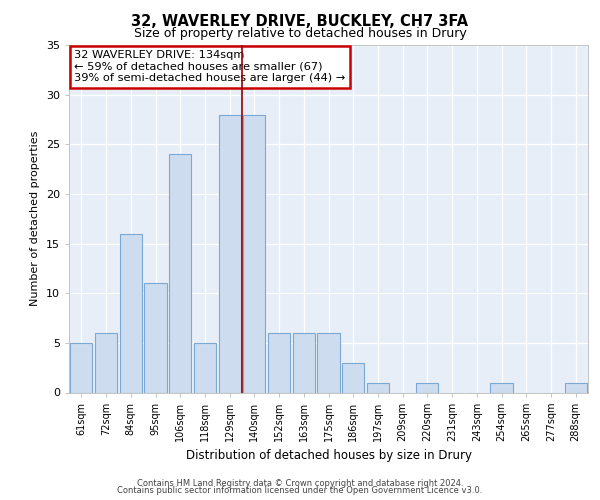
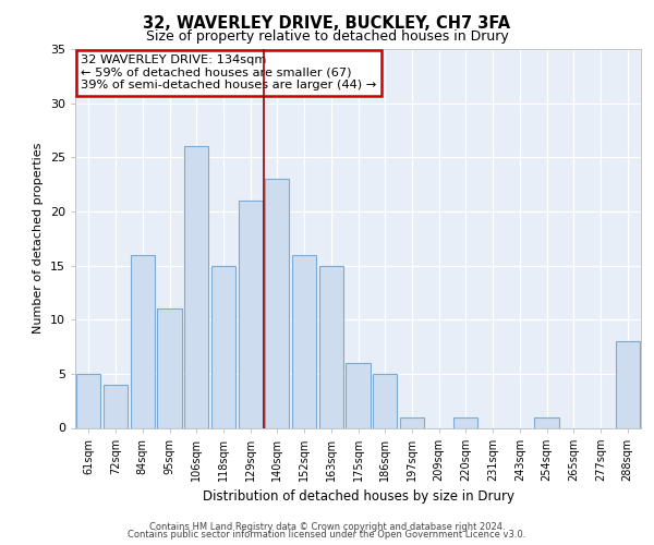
72sqm: 6 -> 4
106sqm: 24 -> 26
118sqm: 5 -> 15
129sqm: 28 -> 21
140sqm: 28 -> 23
152sqm: 6 -> 16
163sqm: 6 -> 15
186sqm: 3 -> 5
288sqm: 1 -> 8
